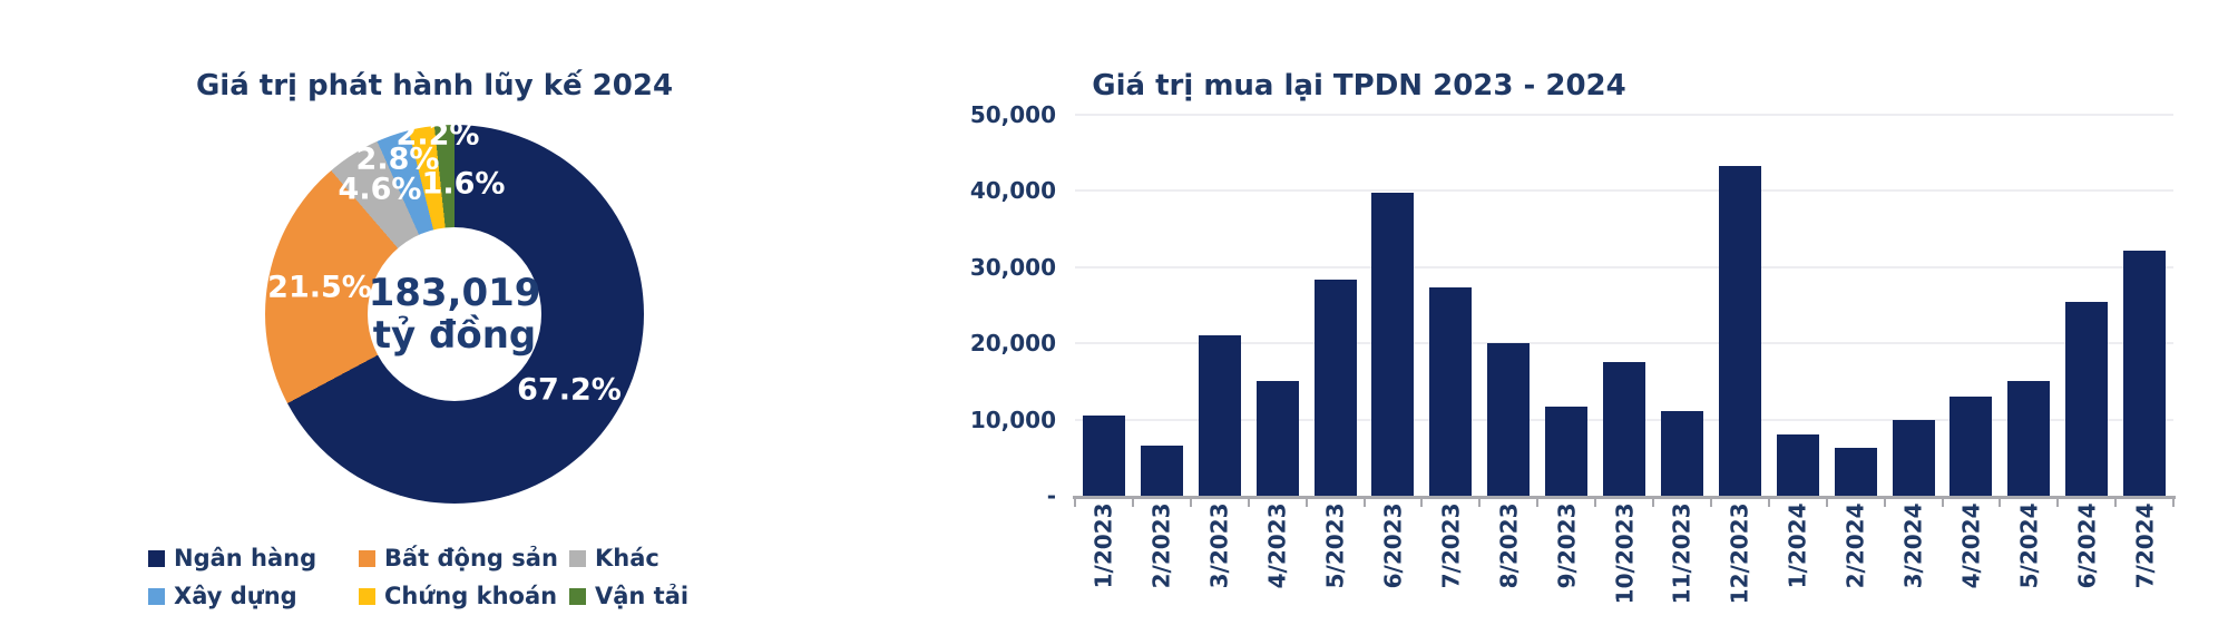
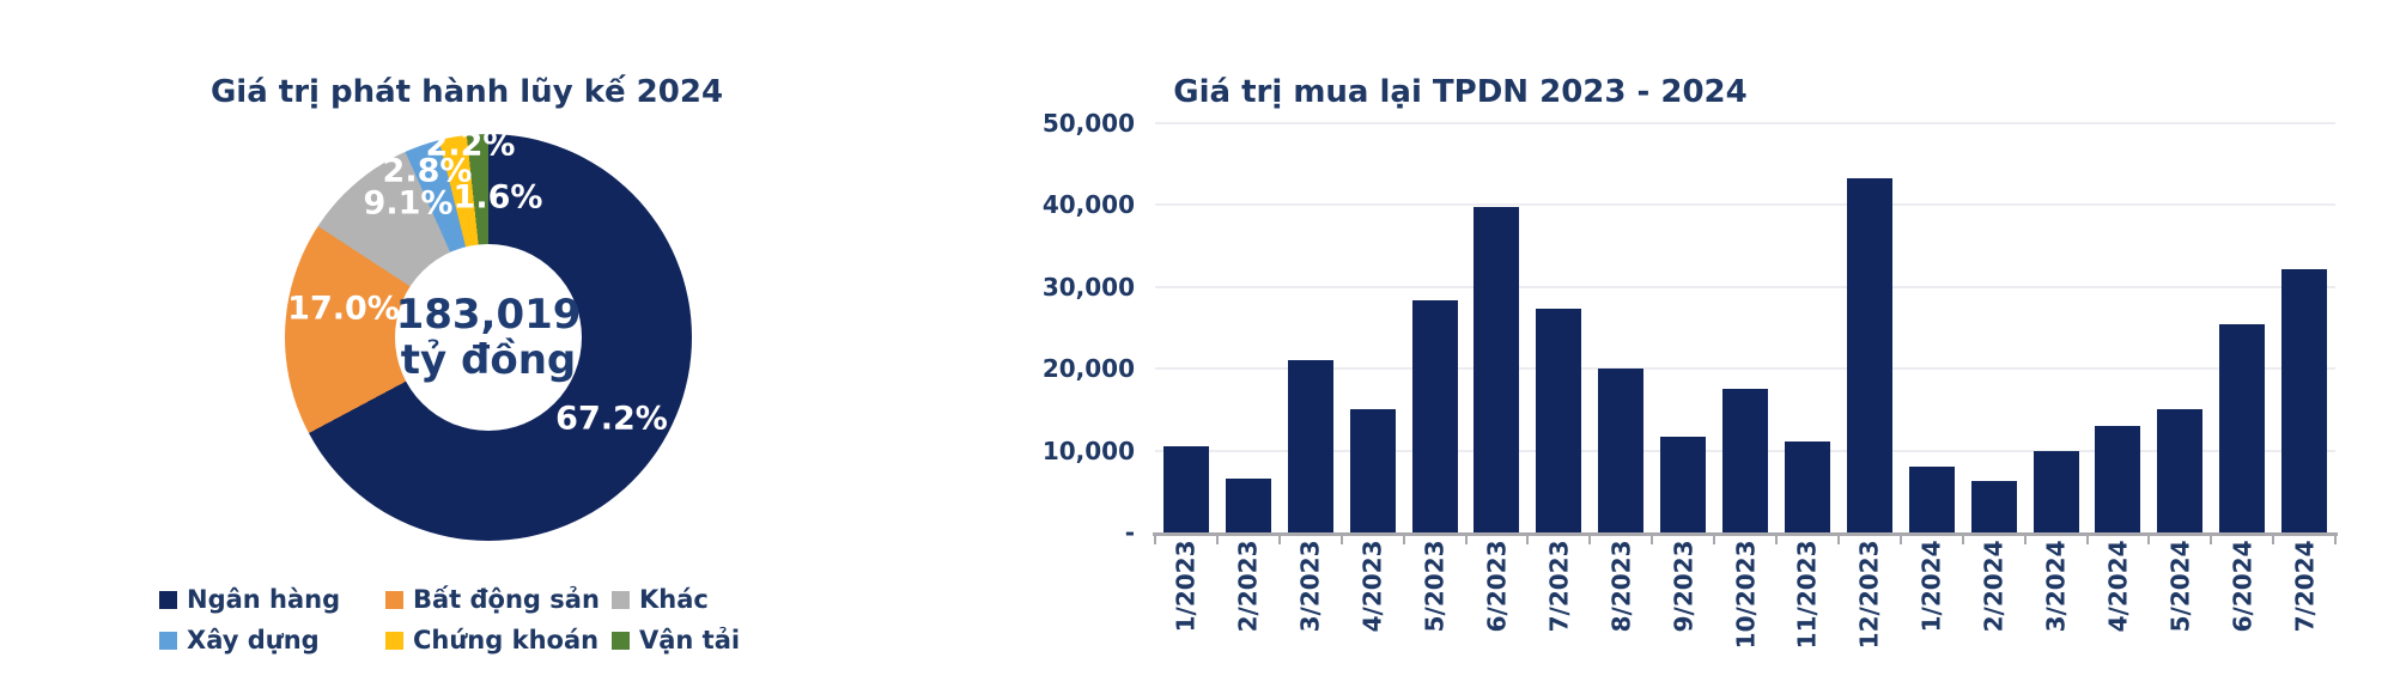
Giá trị phát hành lũy kế 2024/Bất động sản: 21.5% -> 17.0%
Giá trị phát hành lũy kế 2024/Khác: 4.6% -> 9.1%
